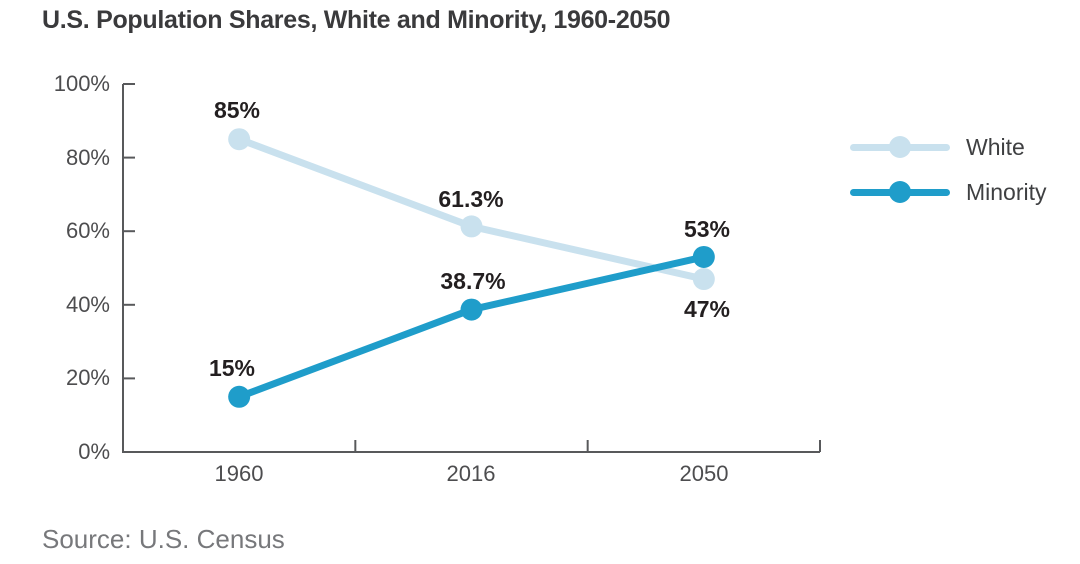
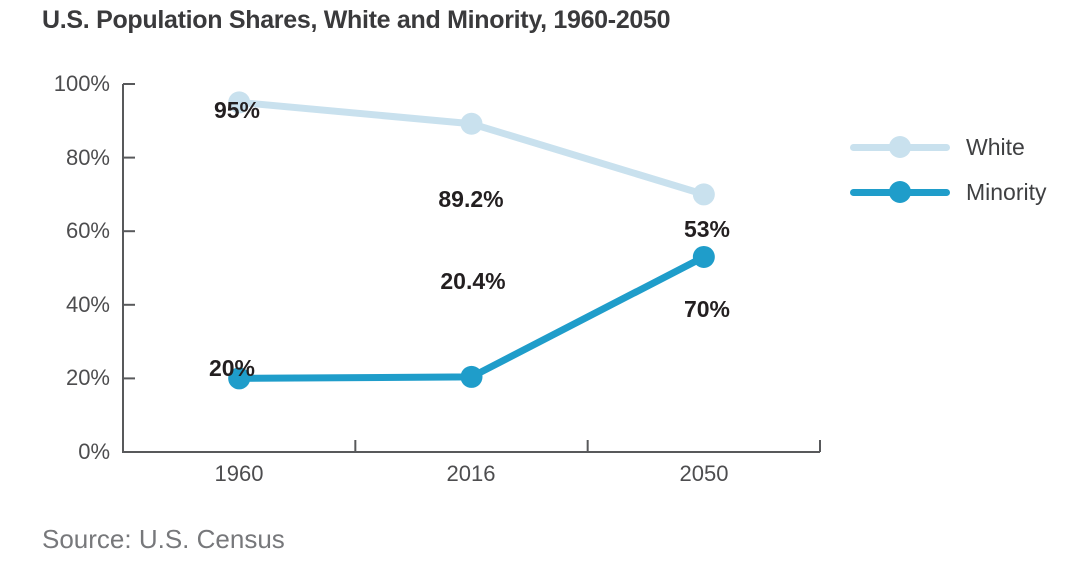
White/1960: 85% -> 95%
Minority/1960: 15% -> 20%
White/2016: 61.3% -> 89.2%
Minority/2016: 38.7% -> 20.4%
White/2050: 47% -> 70%
